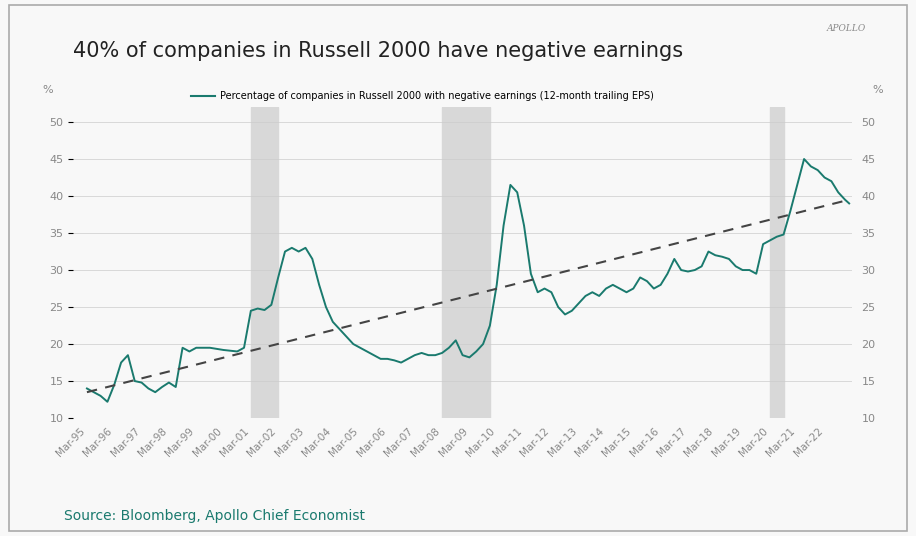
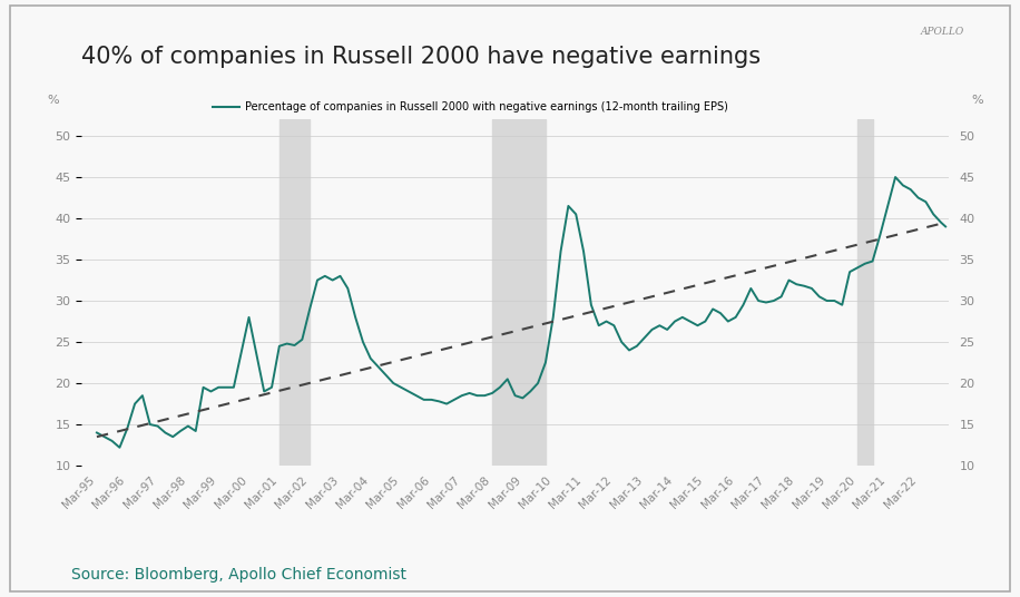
Mar-00: 19.2 -> 28.0
